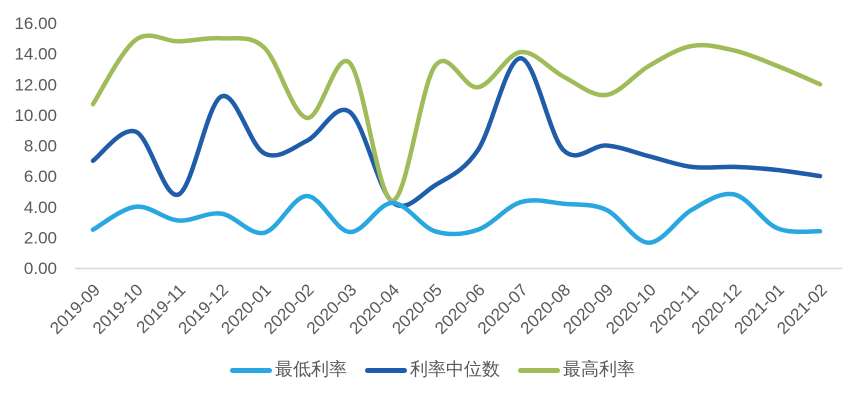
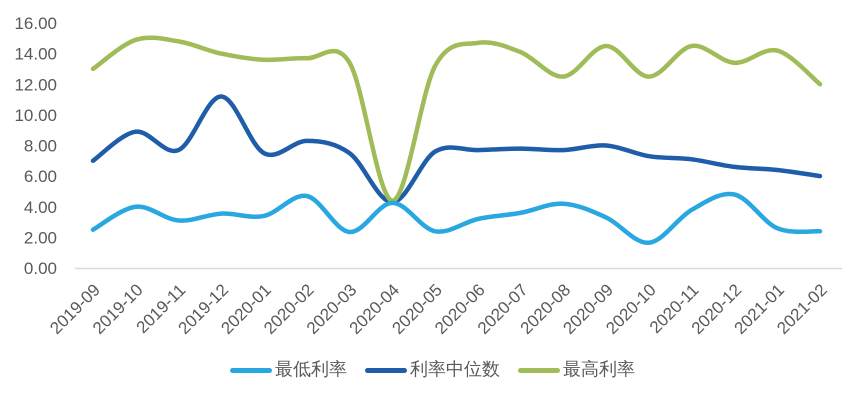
最高利率/2019-09: 10.7 -> 13.0
利率中位数/2019-11: 4.8 -> 7.7
最高利率/2019-12: 15.0 -> 14.0
最低利率/2020-01: 2.3 -> 3.4
最高利率/2020-01: 14.4 -> 13.6
最高利率/2020-02: 9.8 -> 13.7
利率中位数/2020-03: 10.2 -> 7.5
利率中位数/2020-05: 5.4 -> 7.6
最低利率/2020-06: 2.5 -> 3.2
最高利率/2020-06: 11.8 -> 14.7
最低利率/2020-07: 4.3 -> 3.6
利率中位数/2020-07: 13.7 -> 7.8
最低利率/2020-09: 3.8 -> 3.3
最高利率/2020-09: 11.3 -> 14.5
最高利率/2020-10: 13.2 -> 12.5
利率中位数/2020-11: 6.6 -> 7.1
最高利率/2020-12: 14.2 -> 13.4
最高利率/2021-01: 13.2 -> 14.2
